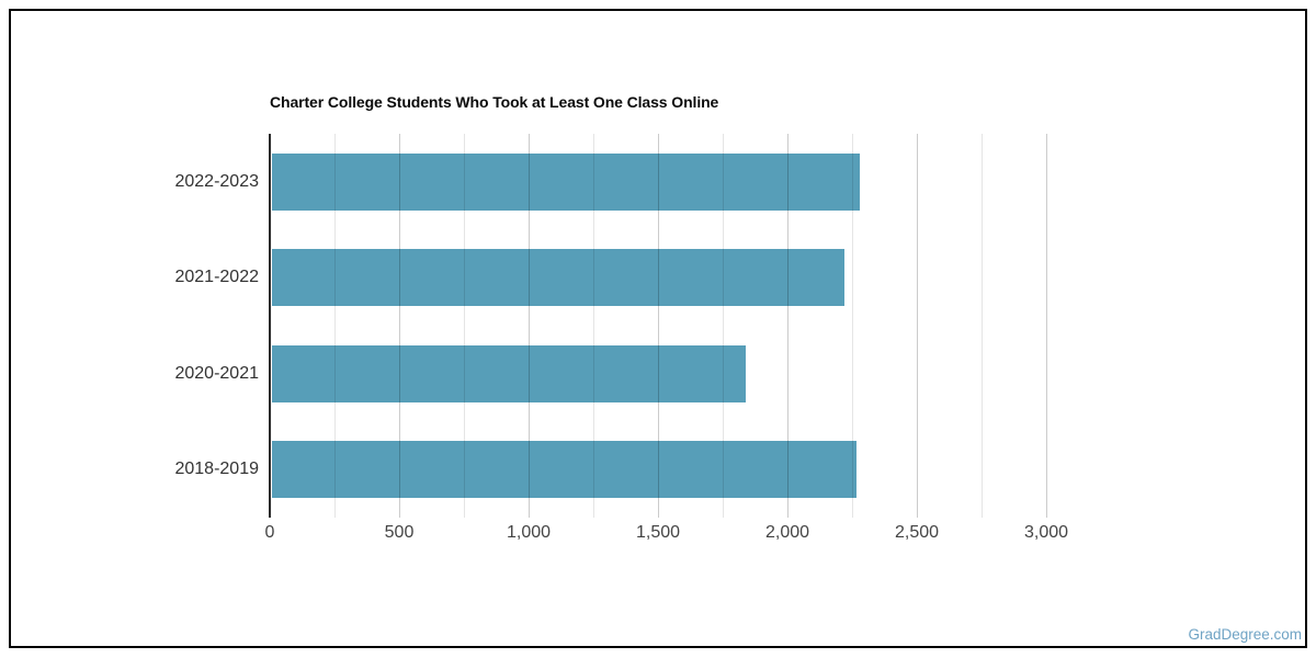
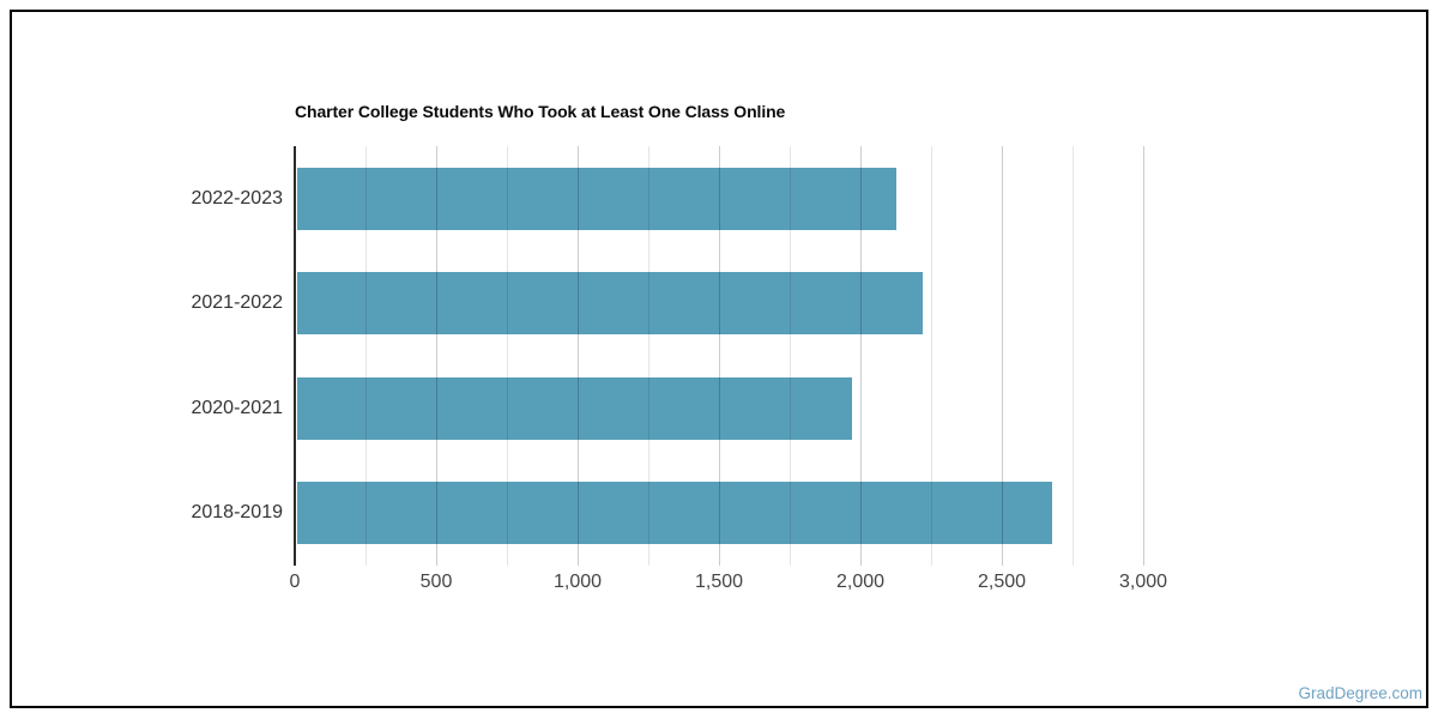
2022-2023: 2270 -> 2120
2020-2021: 1830 -> 1960
2018-2019: 2260 -> 2670
